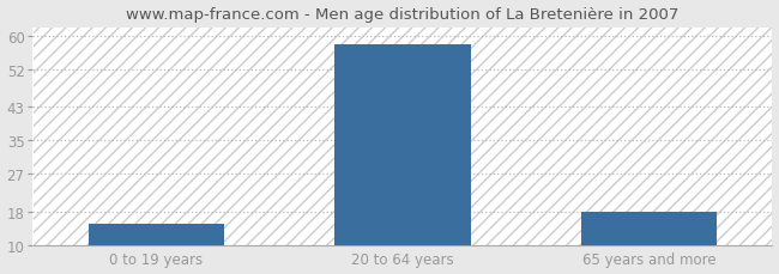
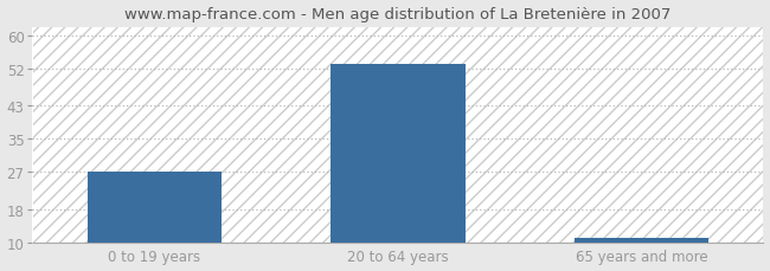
0 to 19 years: 15 -> 27
20 to 64 years: 58 -> 53
65 years and more: 18 -> 11
